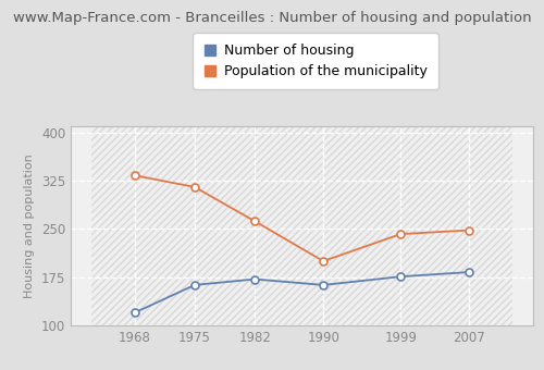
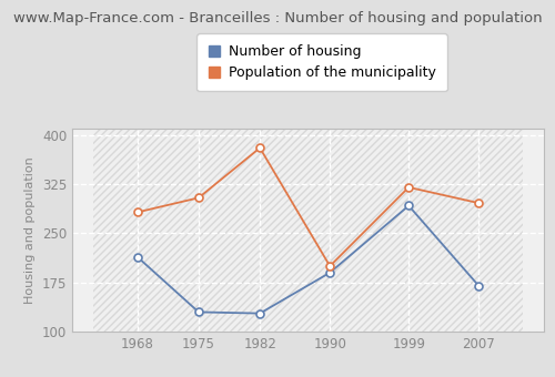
Number of housing/1968: 120 -> 214
Population of the municipality/1968: 333 -> 282
Number of housing/1975: 163 -> 130
Population of the municipality/1975: 315 -> 304
Number of housing/1982: 172 -> 128
Population of the municipality/1982: 262 -> 380
Number of housing/1990: 163 -> 190
Number of housing/1999: 176 -> 292
Population of the municipality/1999: 242 -> 320
Number of housing/2007: 183 -> 170
Population of the municipality/2007: 248 -> 296
